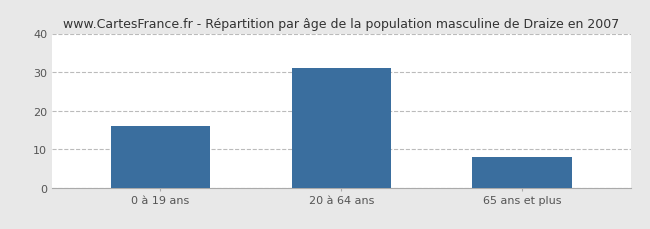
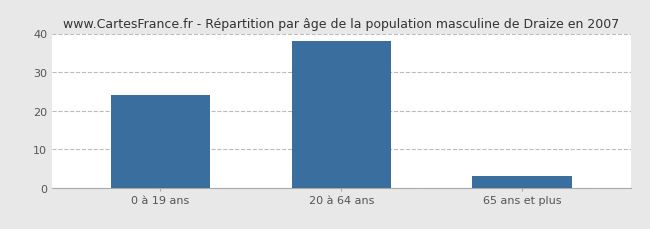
0 à 19 ans: 16 -> 24
20 à 64 ans: 31 -> 38
65 ans et plus: 8 -> 3
